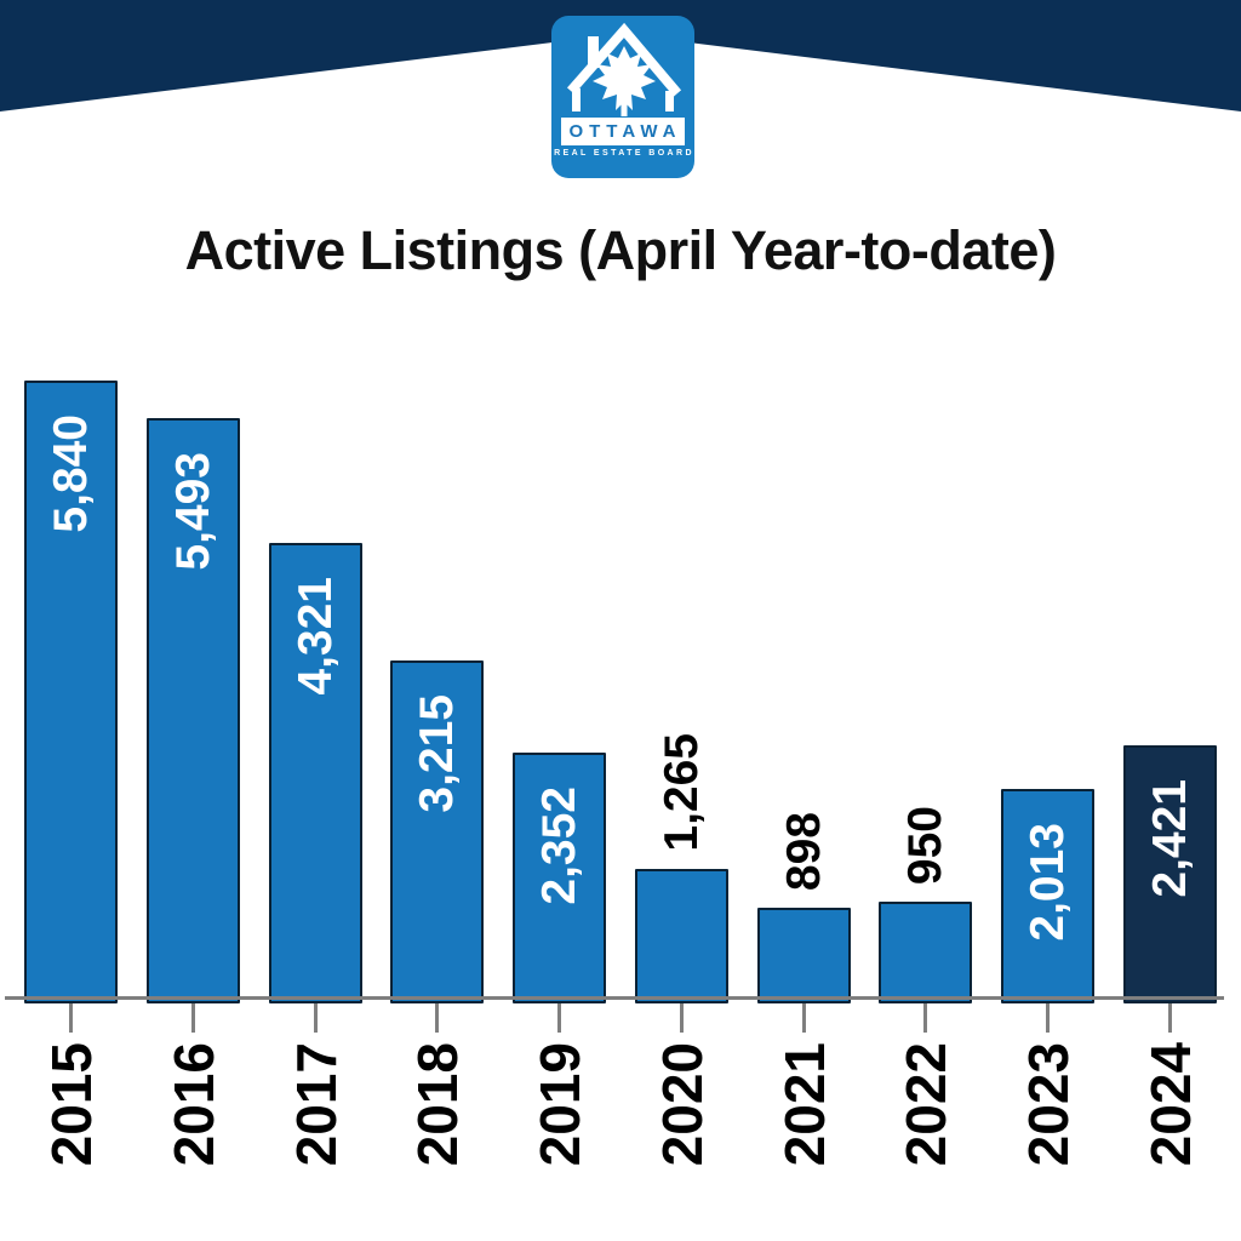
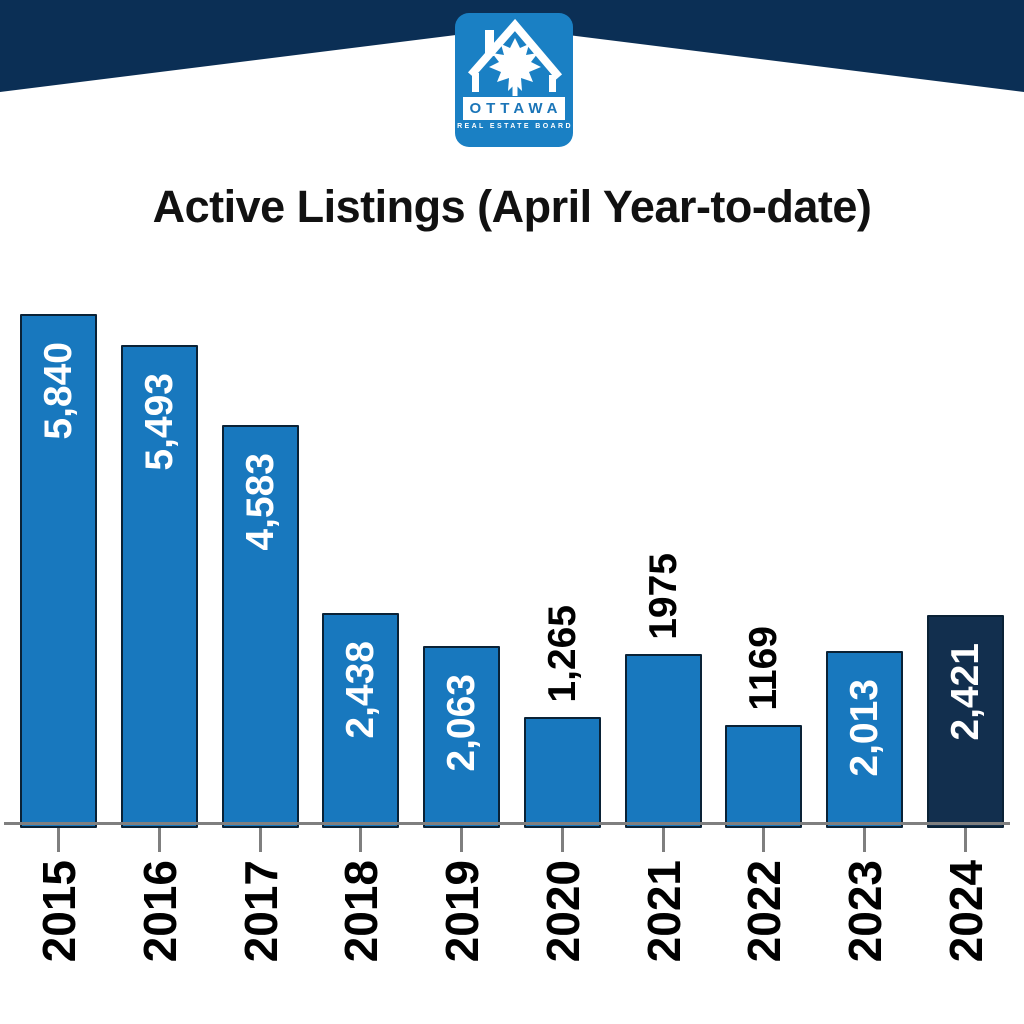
2017: 4,321 -> 4,583
2018: 3,215 -> 2,438
2019: 2,352 -> 2,063
2021: 898 -> 1975
2022: 950 -> 1169
